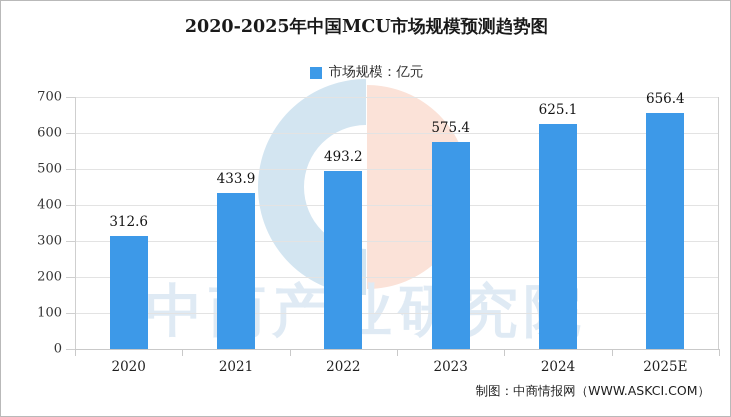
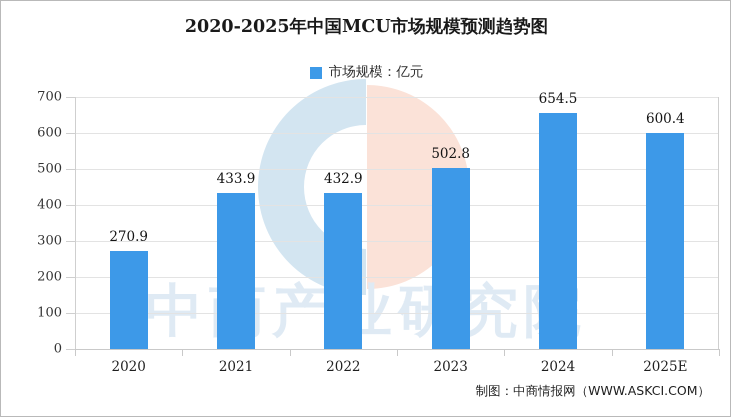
2020: 312.6 -> 270.9
2022: 493.2 -> 432.9
2023: 575.4 -> 502.8
2024: 625.1 -> 654.5
2025E: 656.4 -> 600.4
